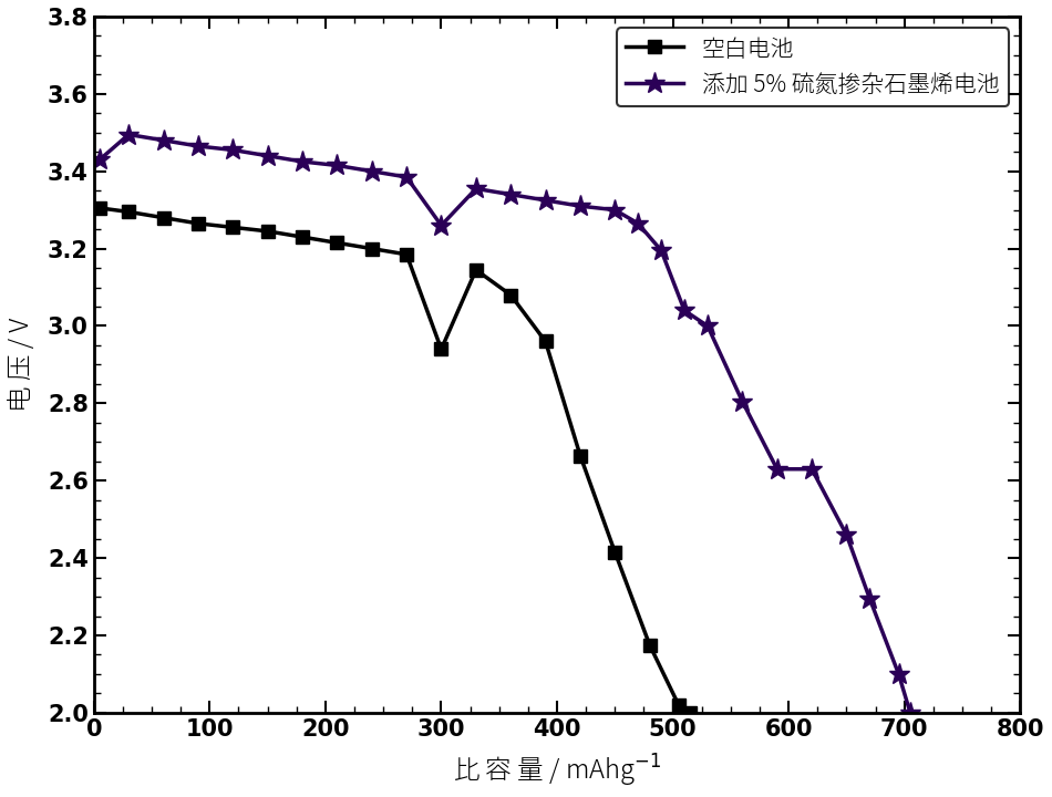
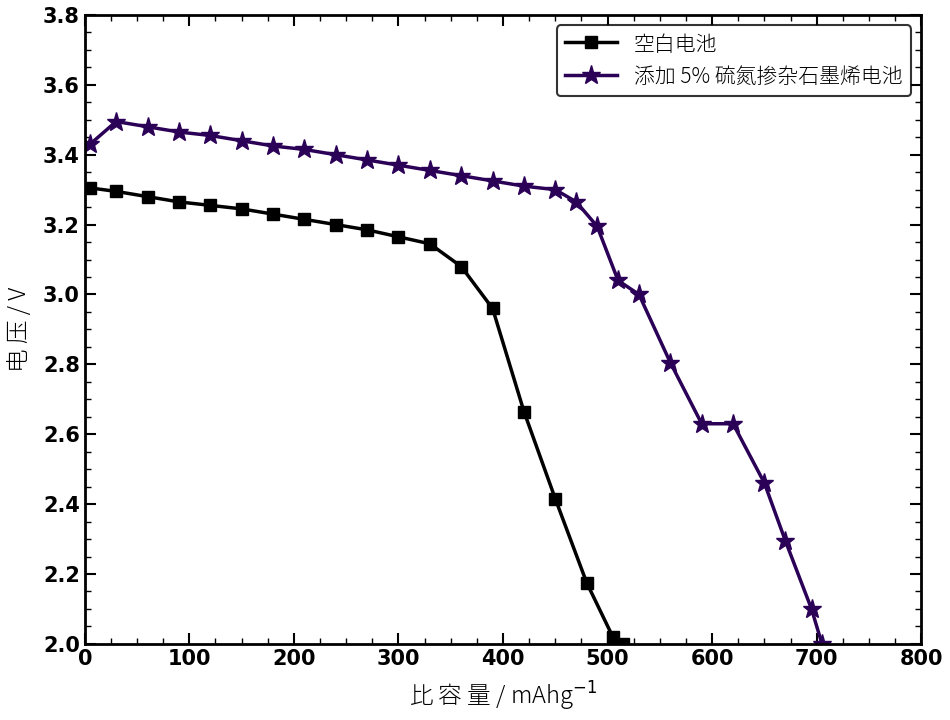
空白电池/300: 2.940 -> 3.165
添加 5% 硫氮掺杂石墨烯电池/300: 3.260 -> 3.370
